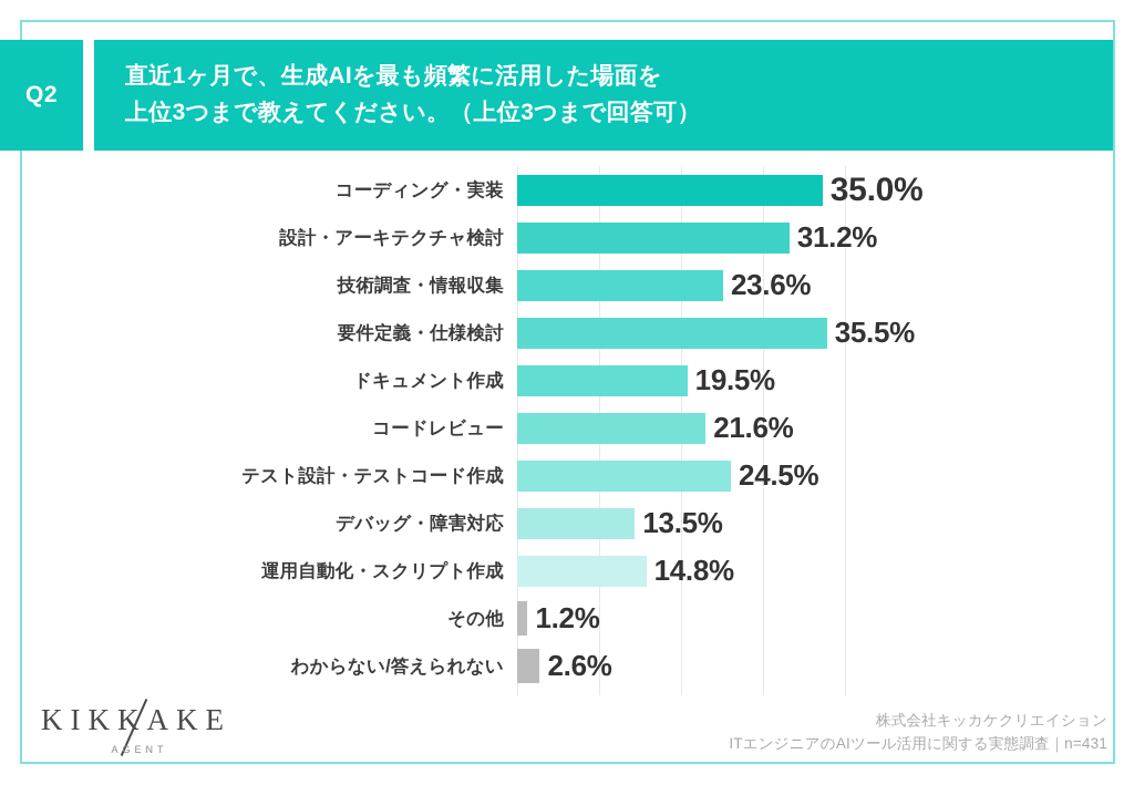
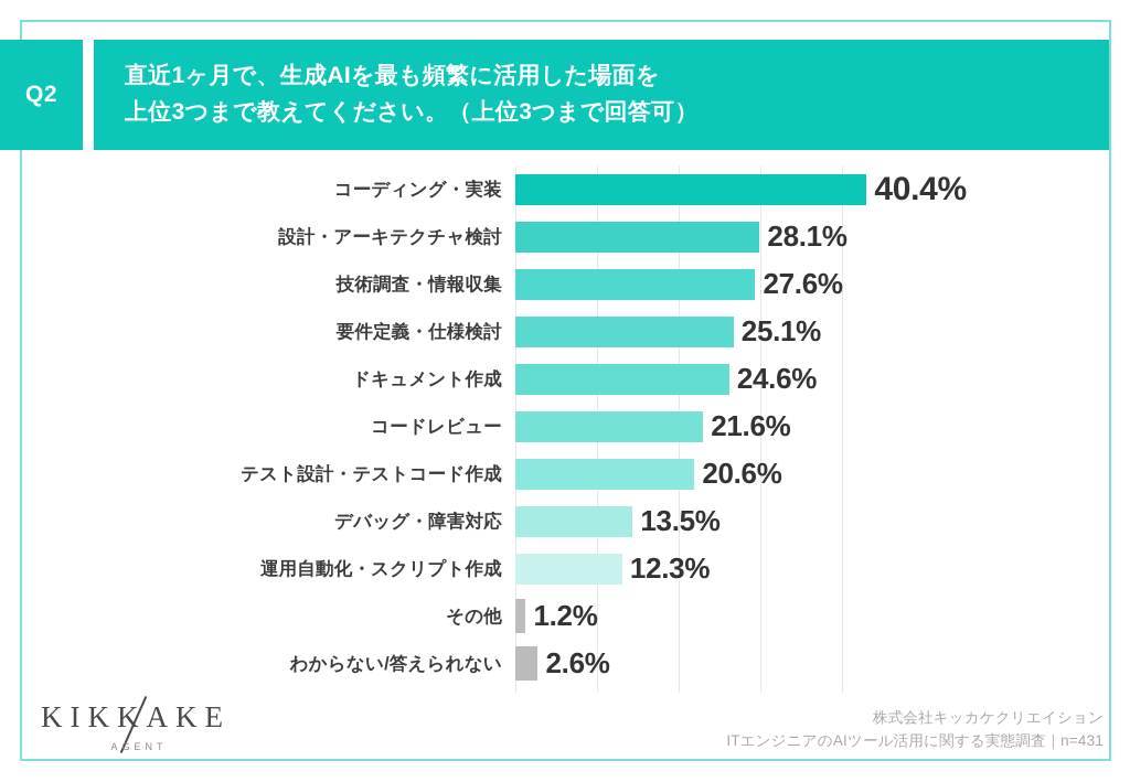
コーディング・実装: 35.0% -> 40.4%
設計・アーキテクチャ検討: 31.2% -> 28.1%
技術調査・情報収集: 23.6% -> 27.6%
要件定義・仕様検討: 35.5% -> 25.1%
ドキュメント作成: 19.5% -> 24.6%
テスト設計・テストコード作成: 24.5% -> 20.6%
運用自動化・スクリプト作成: 14.8% -> 12.3%
